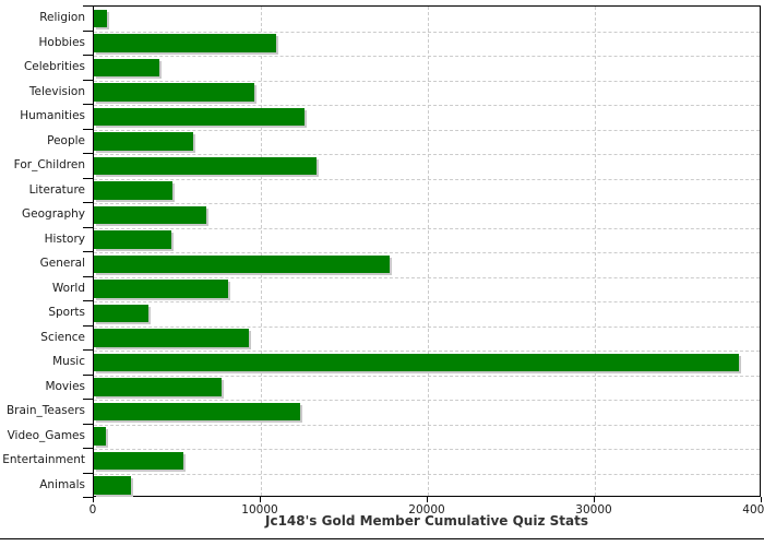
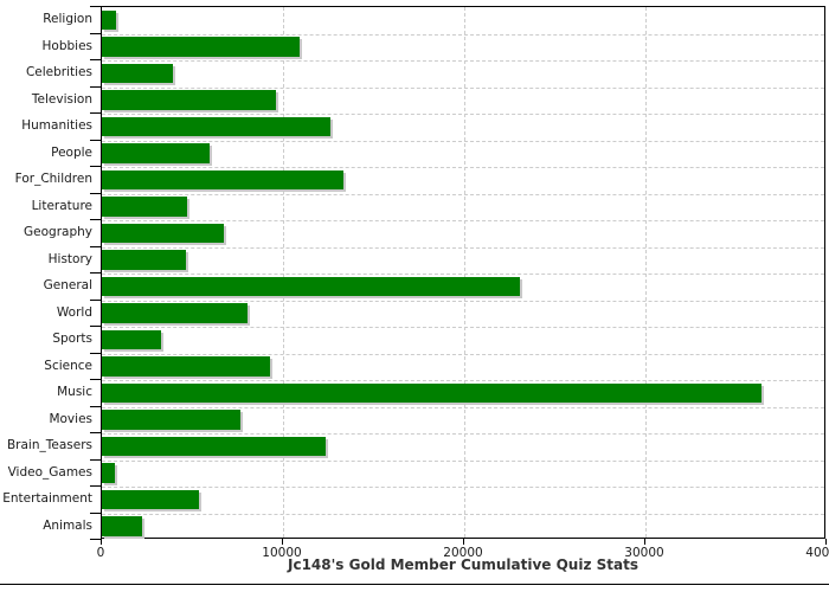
General: 17700 -> 23100
Music: 38600 -> 36400
